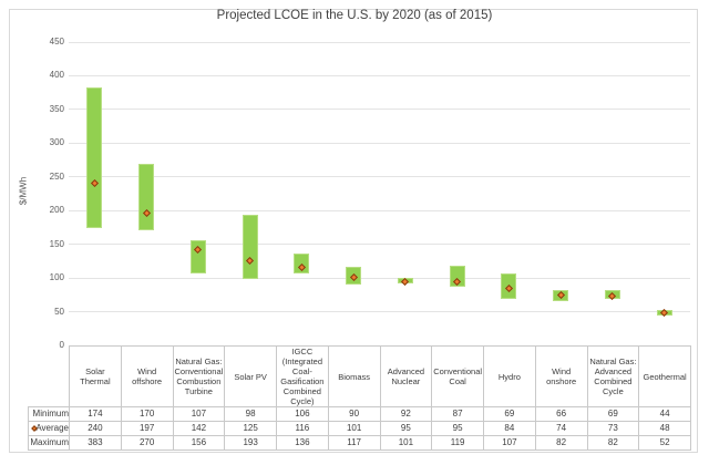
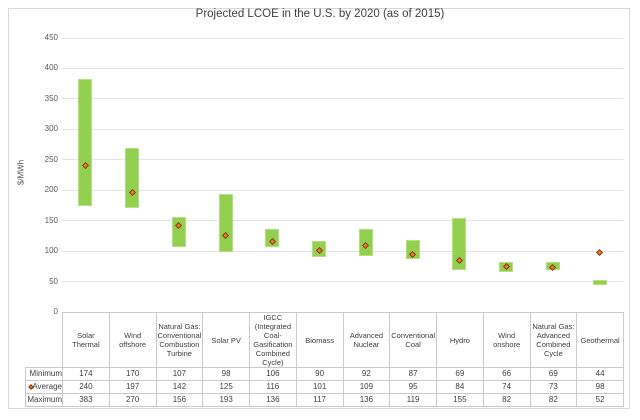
Average/Advanced Nuclear: 95 -> 109
Maximum/Advanced Nuclear: 101 -> 136
Maximum/Hydro: 107 -> 155
Average/Geothermal: 48 -> 98
